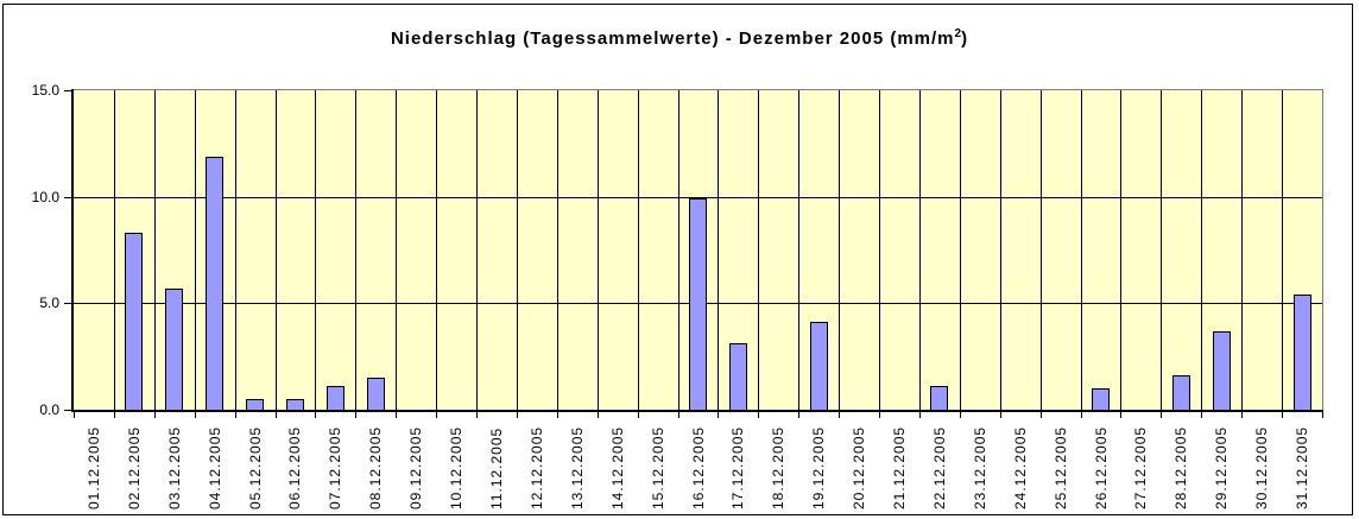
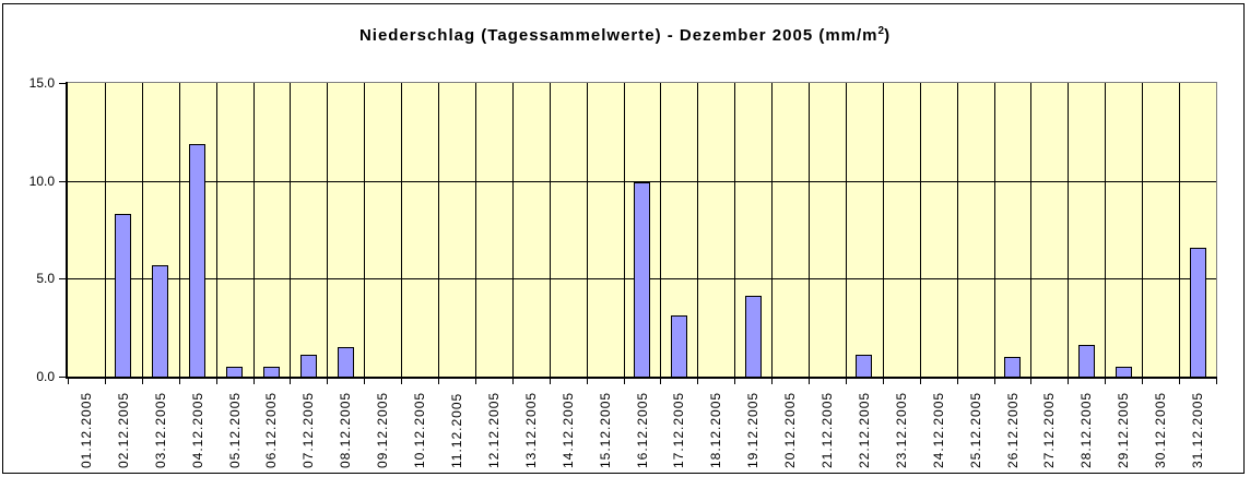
29.12.2005: 3.7 -> 0.5
31.12.2005: 5.4 -> 6.6
